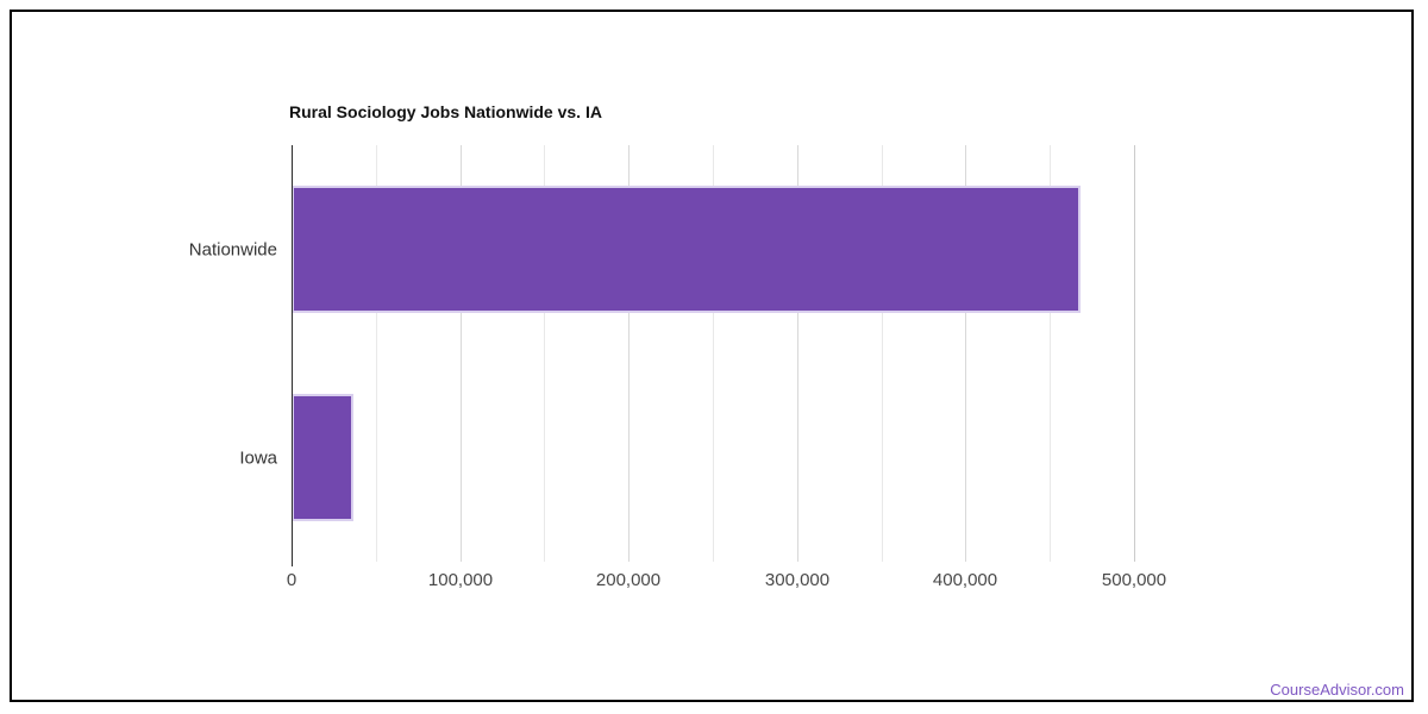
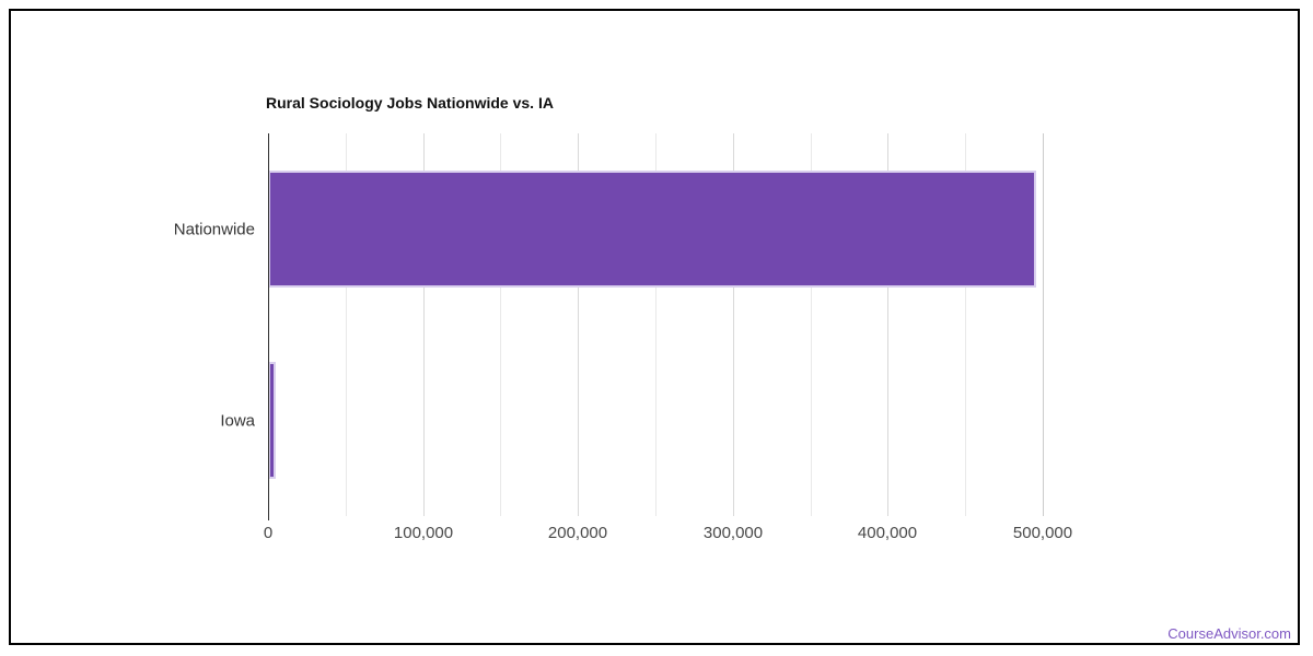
Nationwide: 468000 -> 496000
Iowa: 37000 -> 5000
